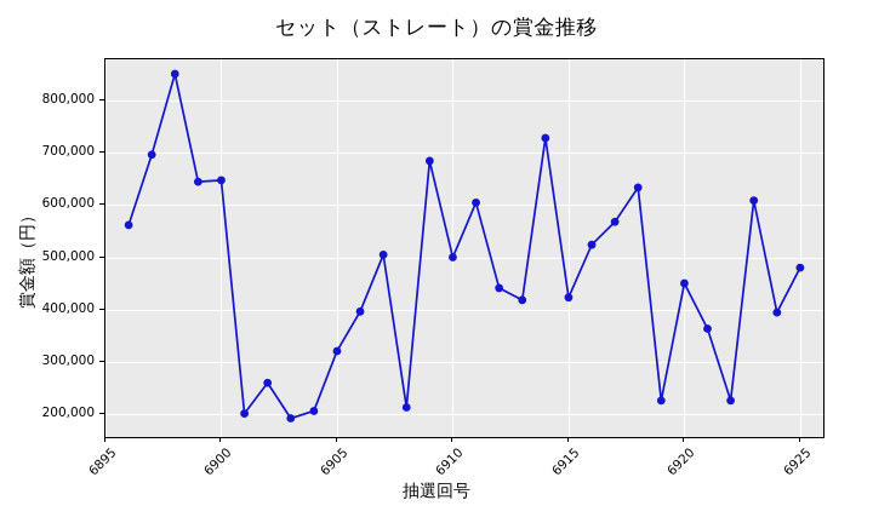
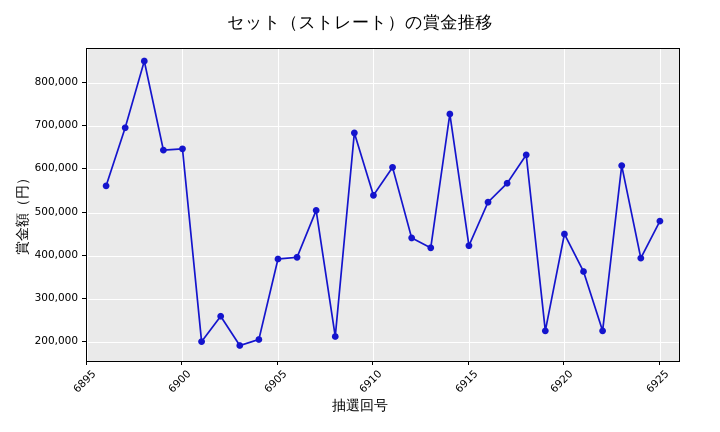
6905: 320000 -> 390000
6910: 500000 -> 540000
